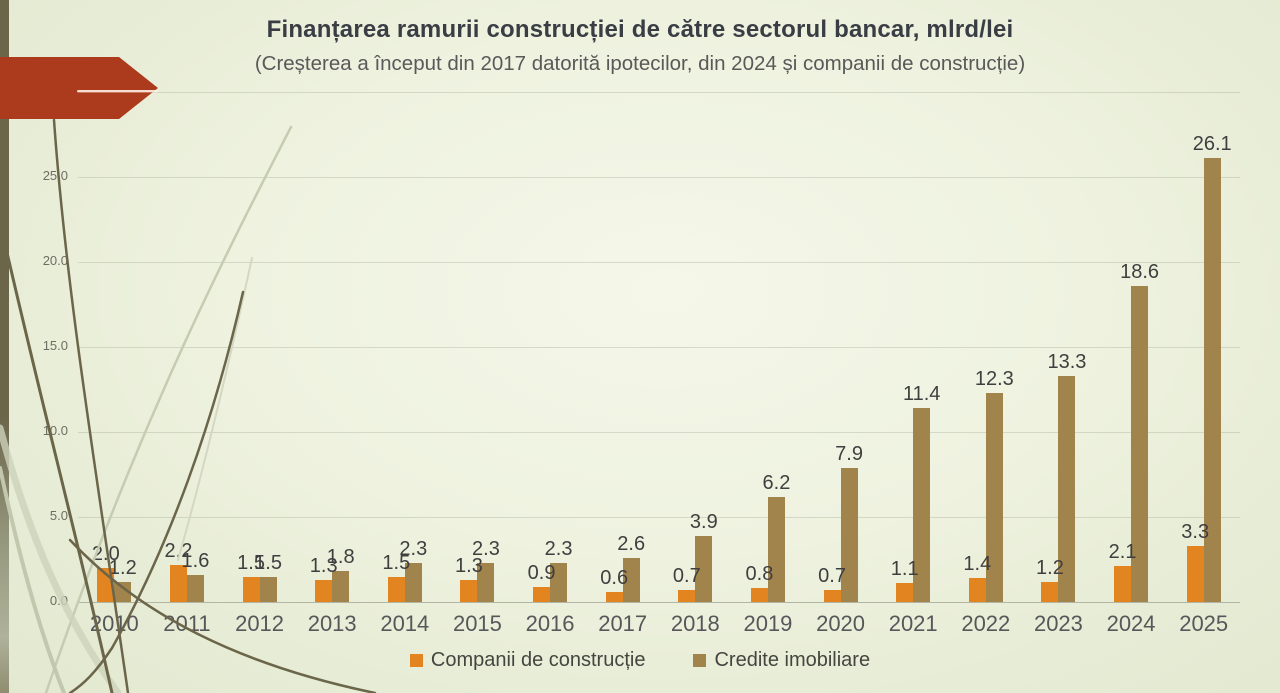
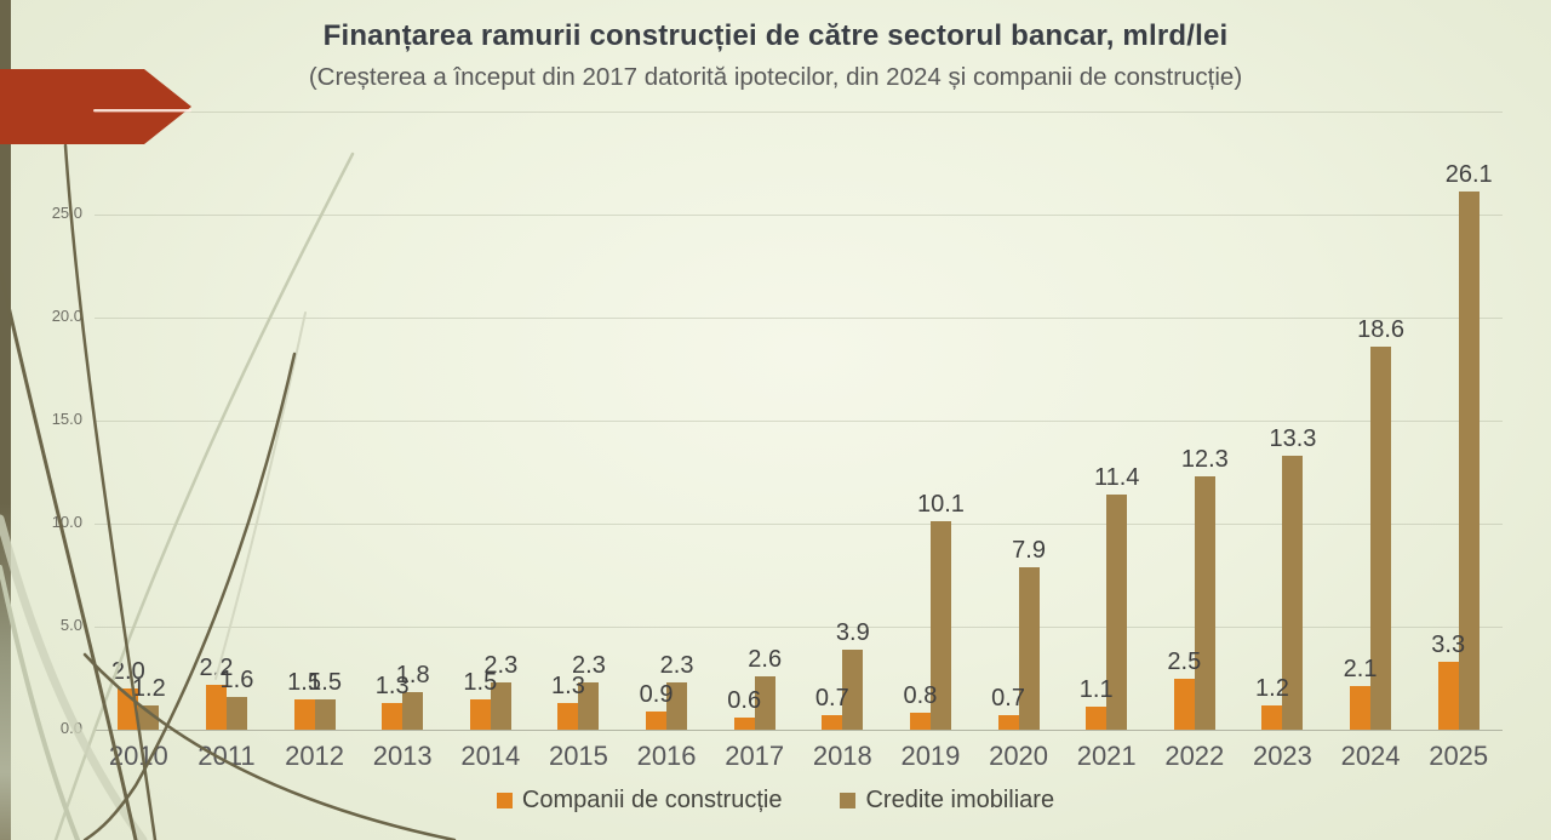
Credite imobiliare/2019: 6.2 -> 10.1
Companii de construcție/2022: 1.4 -> 2.5
